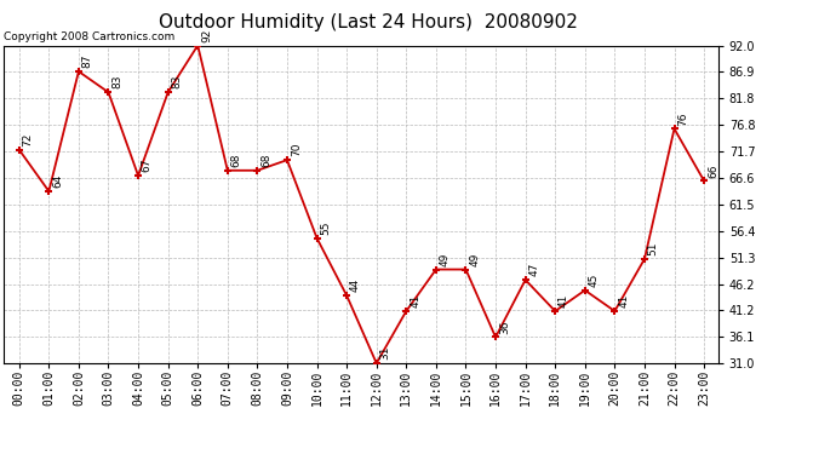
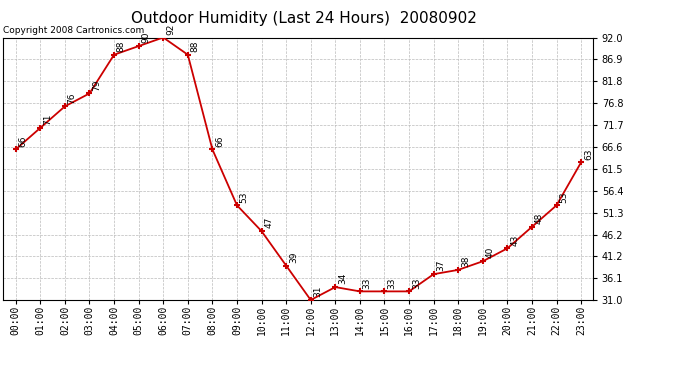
00:00: 72 -> 66
01:00: 64 -> 71
02:00: 87 -> 76
03:00: 83 -> 79
04:00: 67 -> 88
05:00: 83 -> 90
07:00: 68 -> 88
08:00: 68 -> 66
09:00: 70 -> 53
10:00: 55 -> 47
11:00: 44 -> 39
13:00: 41 -> 34
14:00: 49 -> 33
15:00: 49 -> 33
16:00: 36 -> 33
17:00: 47 -> 37
18:00: 41 -> 38
19:00: 45 -> 40
20:00: 41 -> 43
21:00: 51 -> 48
22:00: 76 -> 53
23:00: 66 -> 63
